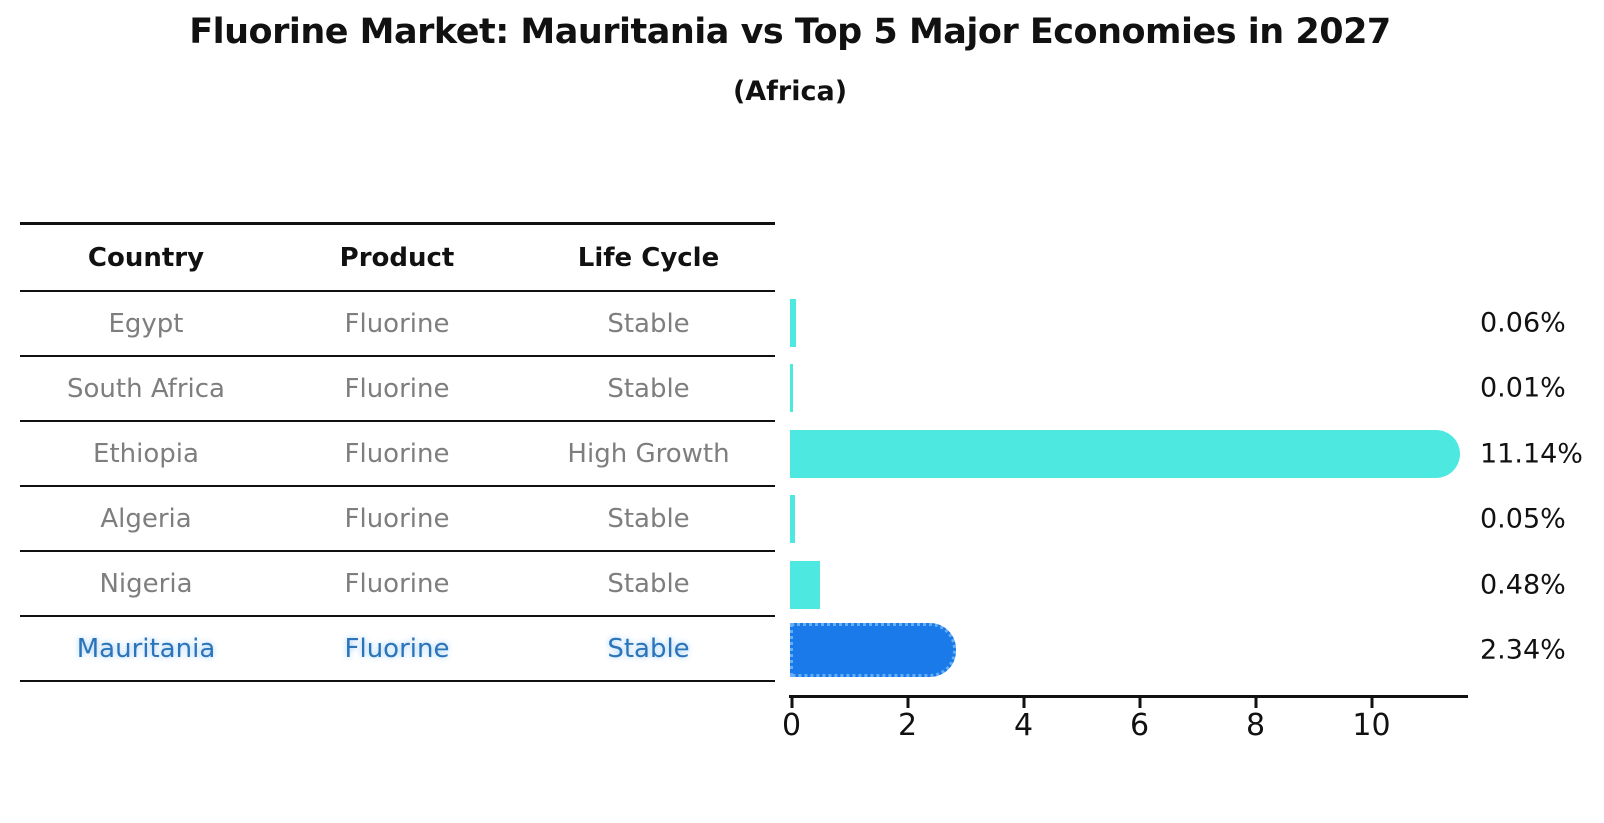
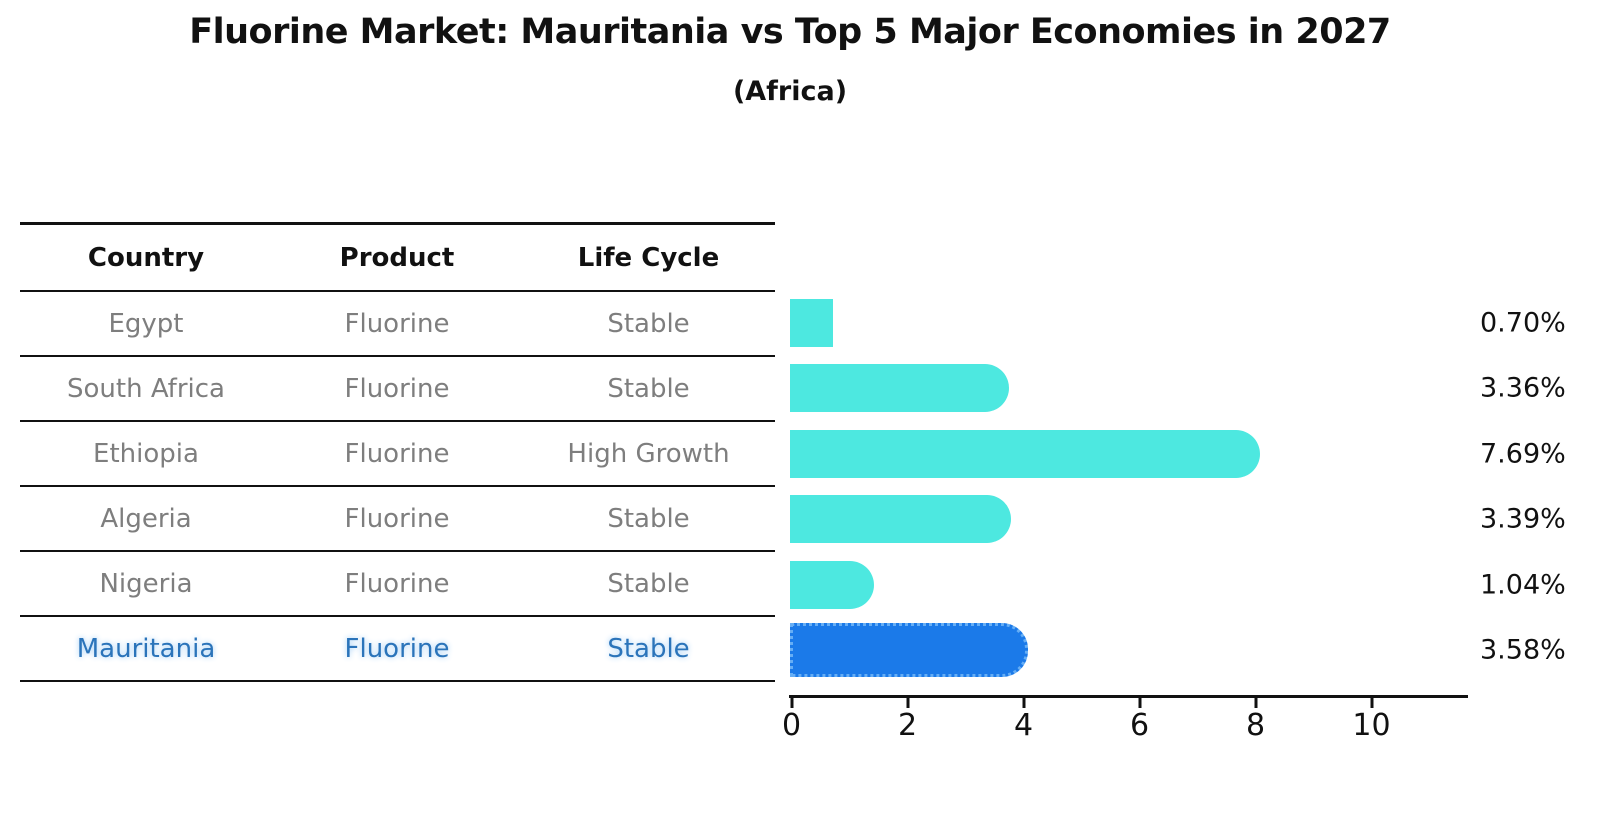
Egypt: 0.06% -> 0.70%
South Africa: 0.01% -> 3.36%
Ethiopia: 11.14% -> 7.69%
Algeria: 0.05% -> 3.39%
Nigeria: 0.48% -> 1.04%
Mauritania: 2.34% -> 3.58%
